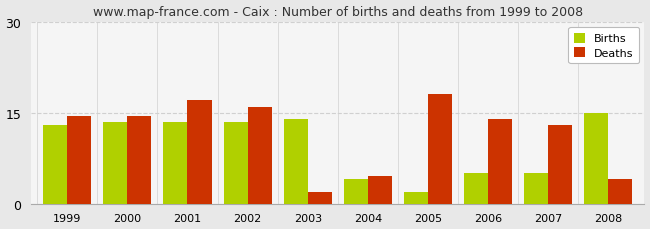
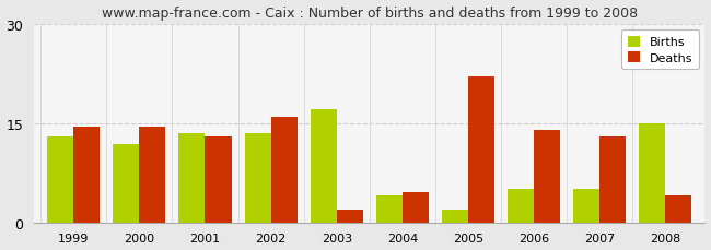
Births/2000: 13.5 -> 11.8
Deaths/2001: 17.0 -> 13.0
Births/2003: 14.0 -> 17.0
Deaths/2005: 18.0 -> 22.0
